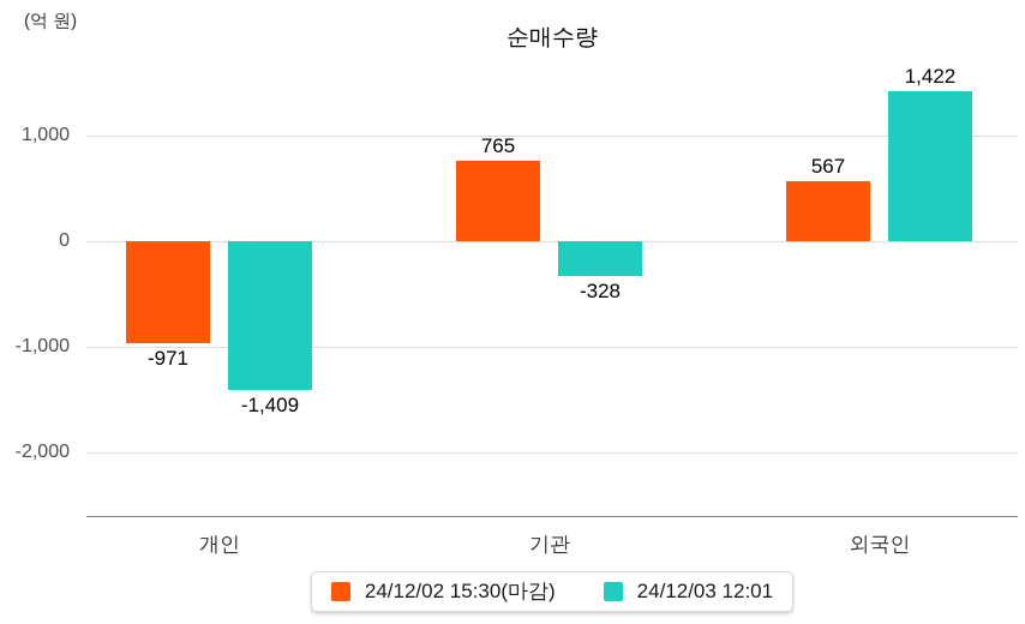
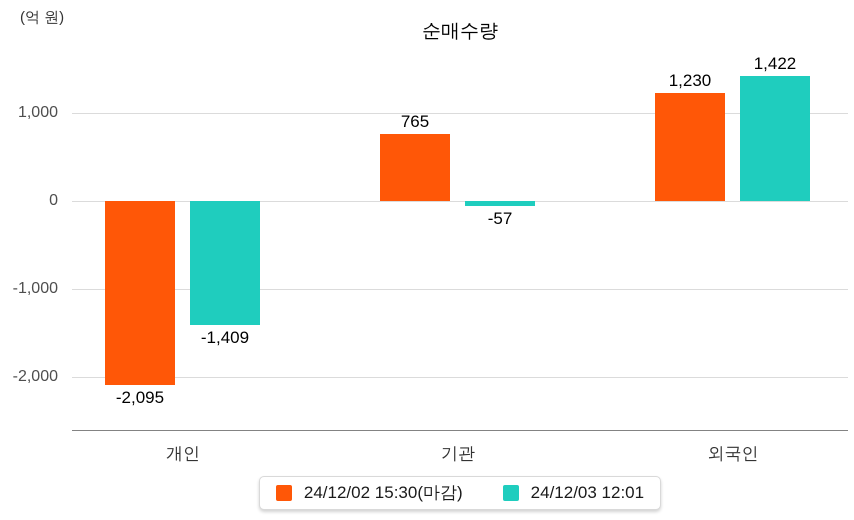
24/12/02 15:30(마감)/개인: -971 -> -2,095
24/12/03 12:01/기관: -328 -> -57
24/12/02 15:30(마감)/외국인: 567 -> 1,230
